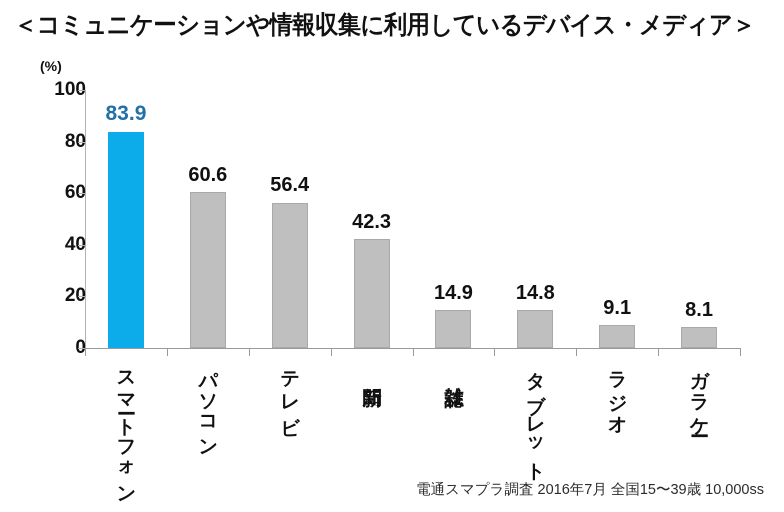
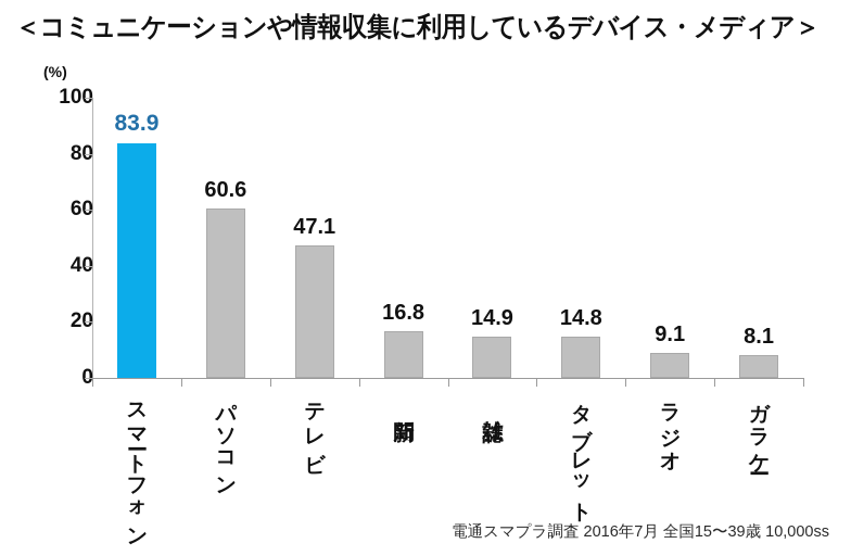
テレビ: 56.4 -> 47.1
新聞: 42.3 -> 16.8
